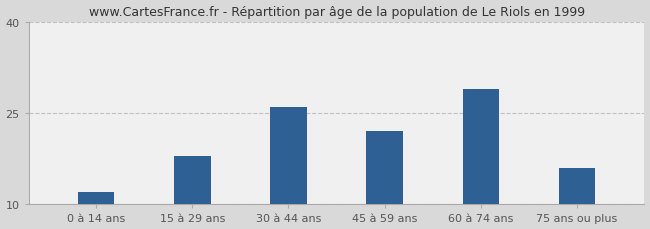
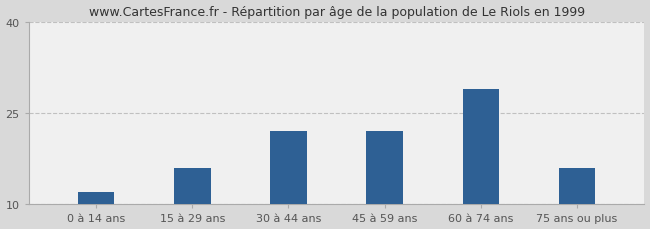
15 à 29 ans: 18 -> 16
30 à 44 ans: 26 -> 22
